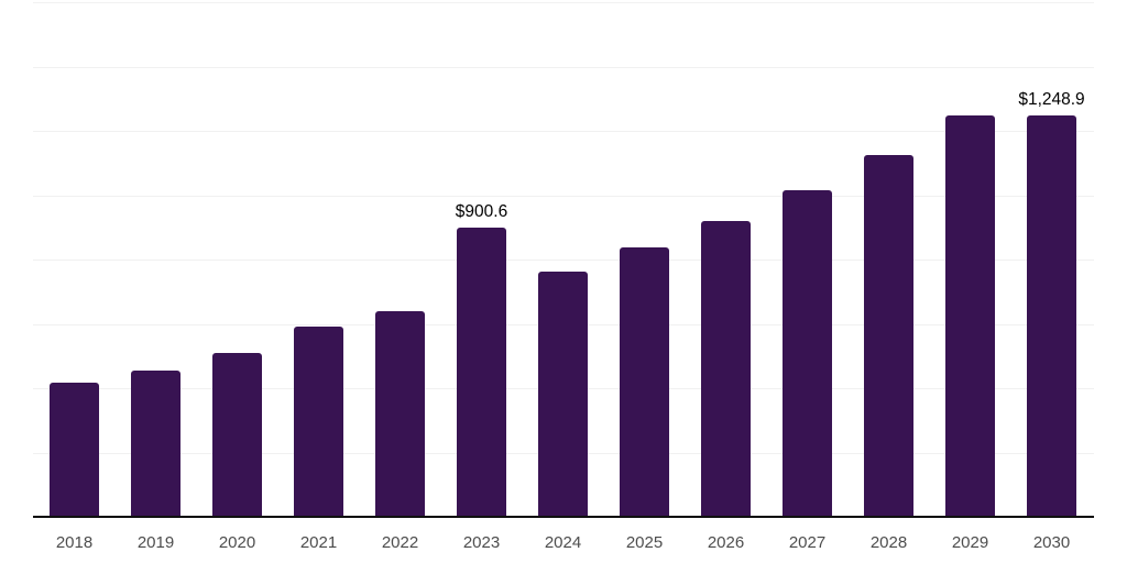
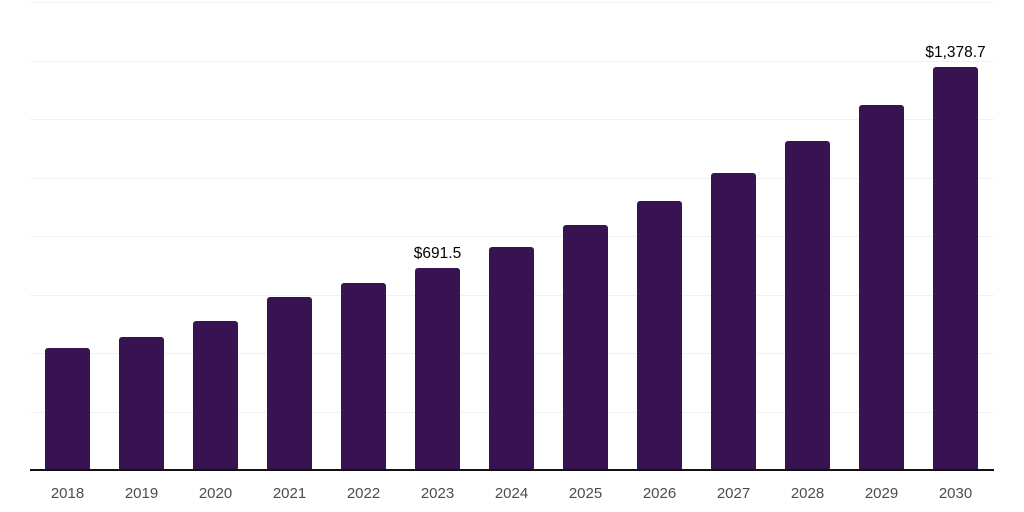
2023: $900.6 -> $691.5
2030: $1,248.9 -> $1,378.7
